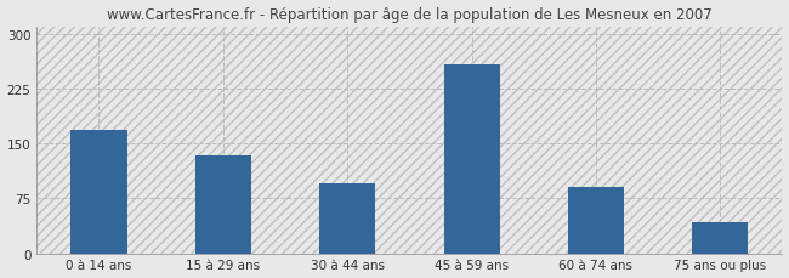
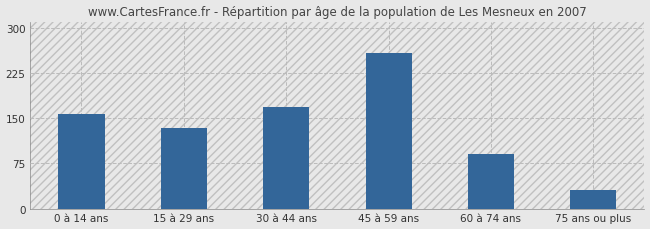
0 à 14 ans: 168 -> 157
30 à 44 ans: 96 -> 168
75 ans ou plus: 42 -> 30
